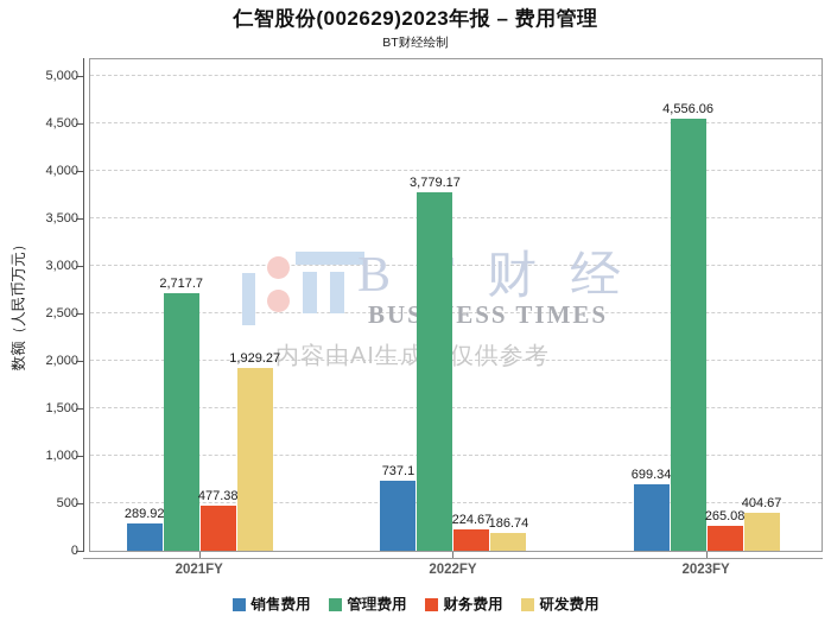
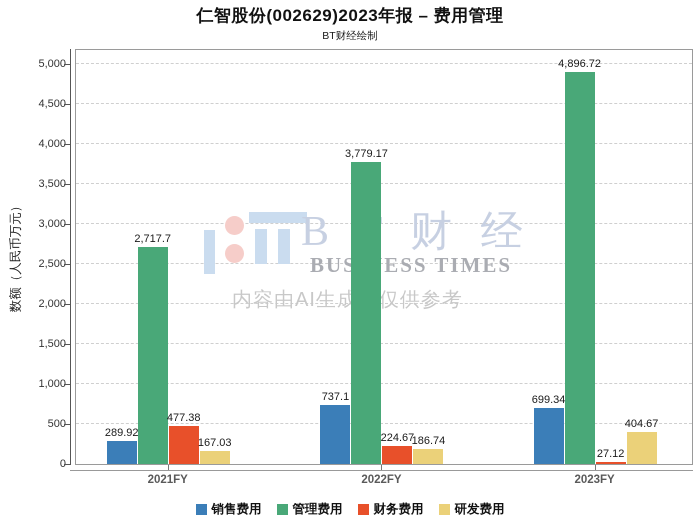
研发费用/2021FY: 1,929.27 -> 167.03
管理费用/2023FY: 4,556.06 -> 4,896.72
财务费用/2023FY: 265.08 -> 27.12
